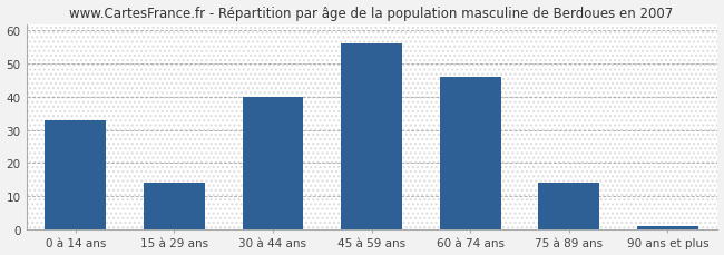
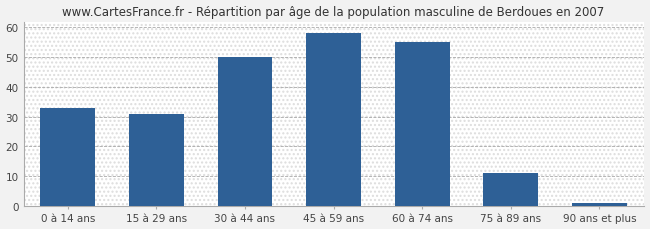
15 à 29 ans: 14 -> 31
30 à 44 ans: 40 -> 50
45 à 59 ans: 56 -> 58
60 à 74 ans: 46 -> 55
75 à 89 ans: 14 -> 11
